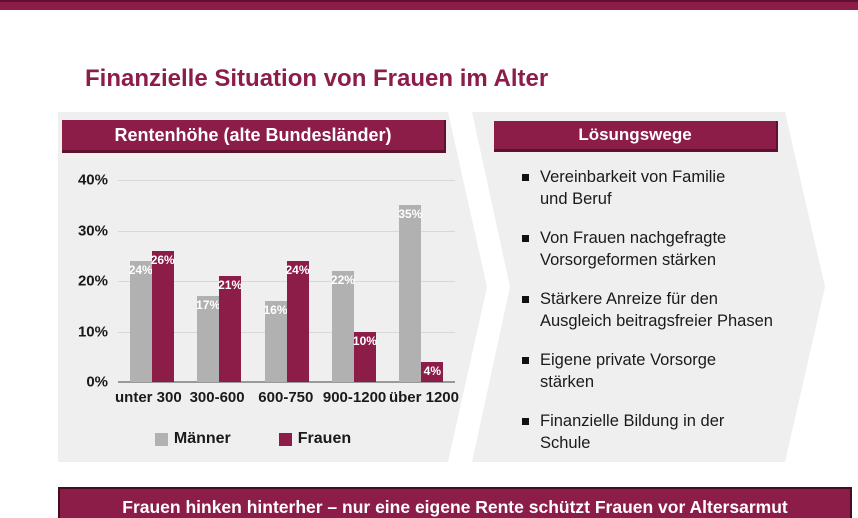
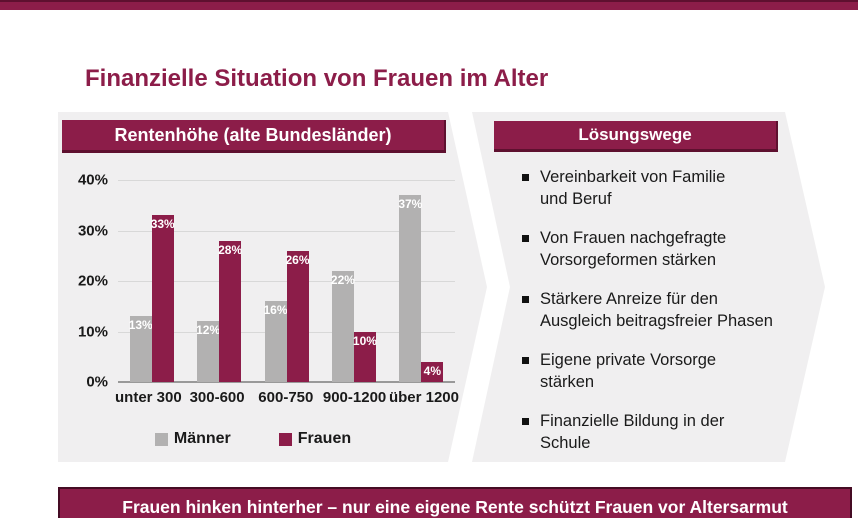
Männer/unter 300: 24% -> 13%
Frauen/unter 300: 26% -> 33%
Männer/300-600: 17% -> 12%
Frauen/300-600: 21% -> 28%
Frauen/600-750: 24% -> 26%
Männer/über 1200: 35% -> 37%
